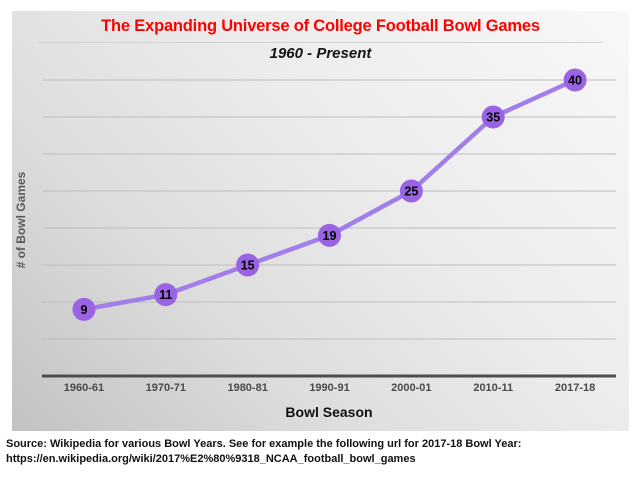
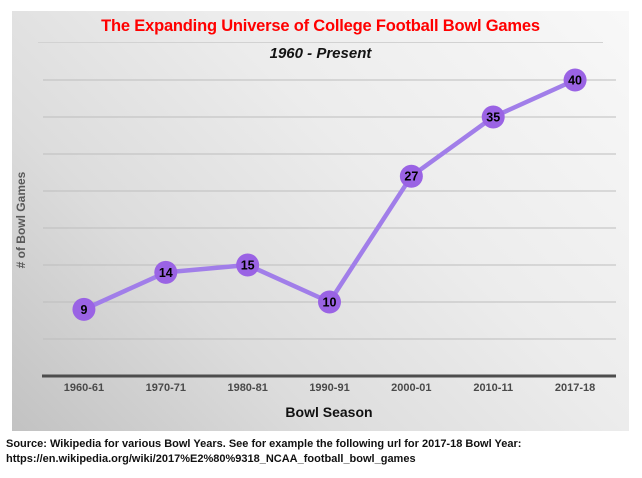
1970-71: 11 -> 14
1990-91: 19 -> 10
2000-01: 25 -> 27
